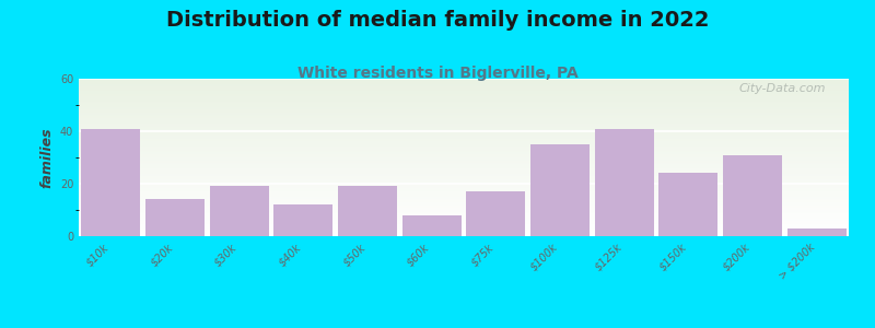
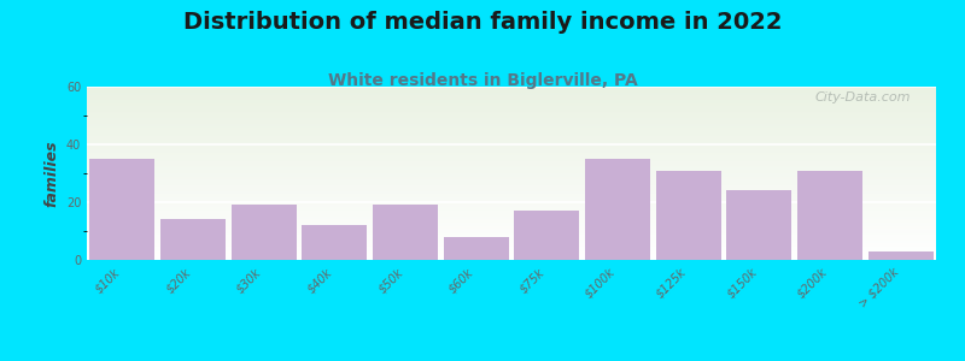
$10k: 41 -> 35
$125k: 41 -> 31
